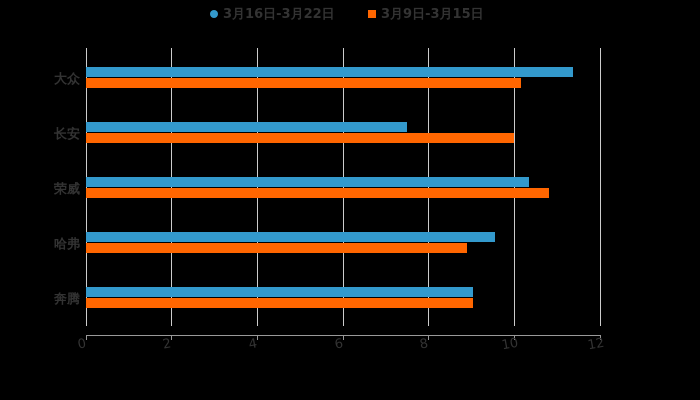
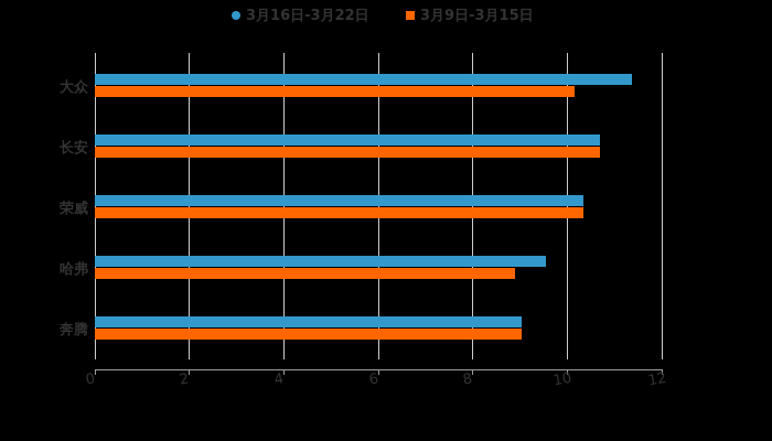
3月16日-3月22日/长安: 7.5 -> 10.7
3月9日-3月15日/长安: 10.0 -> 10.7
3月9日-3月15日/荣威: 10.8 -> 10.3
